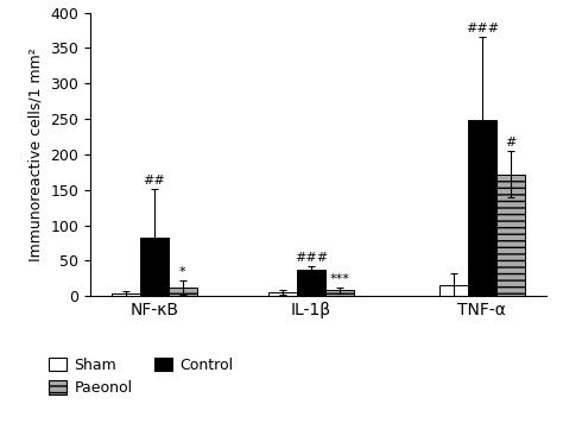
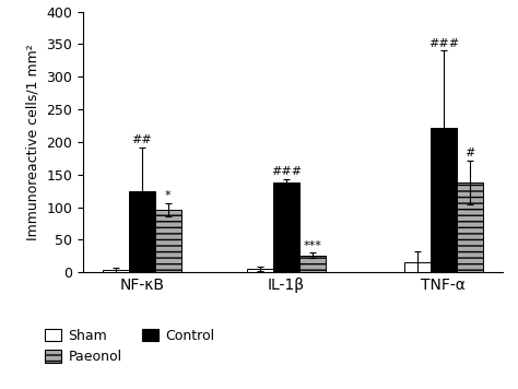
Control/NF-κB: 83 -> 124
Paeonol/NF-κB: 12 -> 96
Control/IL-1β: 38 -> 138
Paeonol/IL-1β: 8 -> 26
Control/TNF-α: 248 -> 222
Paeonol/TNF-α: 172 -> 138
